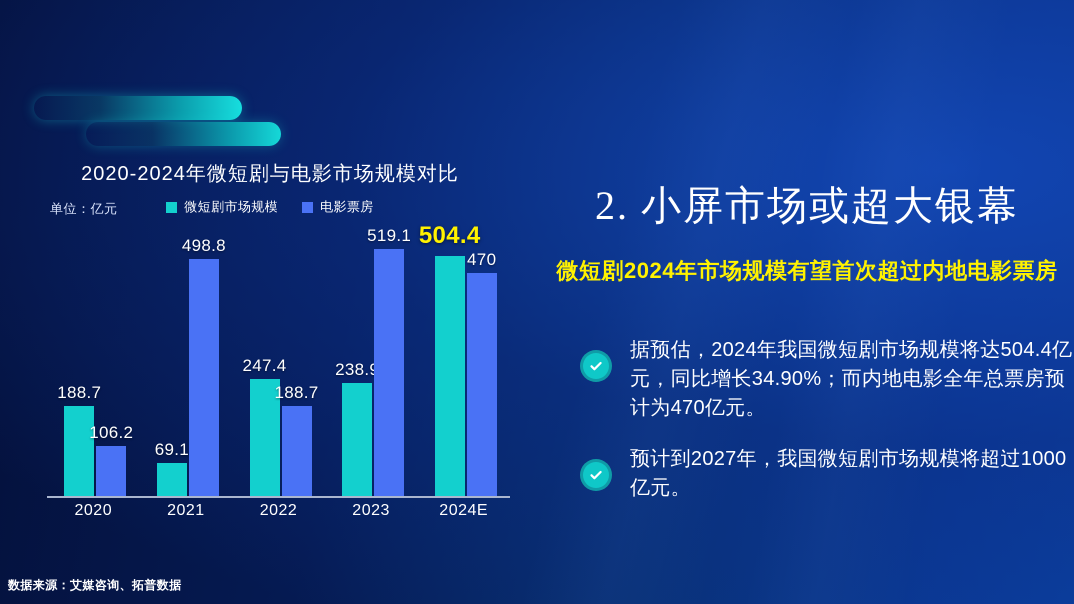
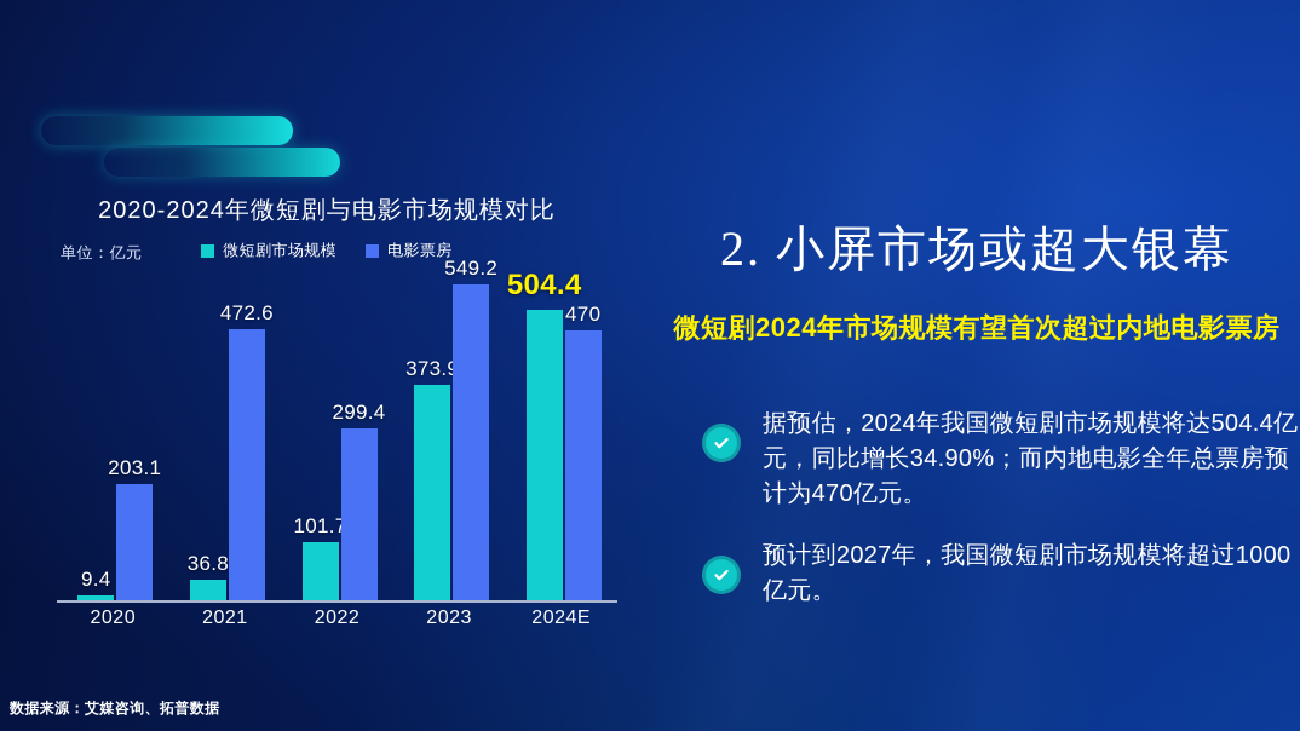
微短剧市场规模/2020: 188.7 -> 9.4
电影票房/2020: 106.2 -> 203.1
微短剧市场规模/2021: 69.1 -> 36.8
电影票房/2021: 498.8 -> 472.6
微短剧市场规模/2022: 247.4 -> 101.7
电影票房/2022: 188.7 -> 299.4
微短剧市场规模/2023: 238.9 -> 373.9
电影票房/2023: 519.1 -> 549.2
